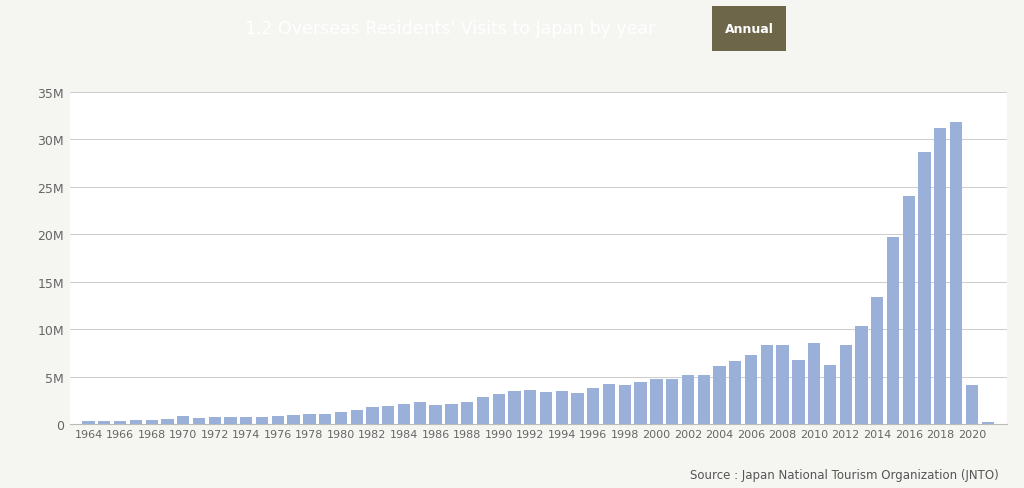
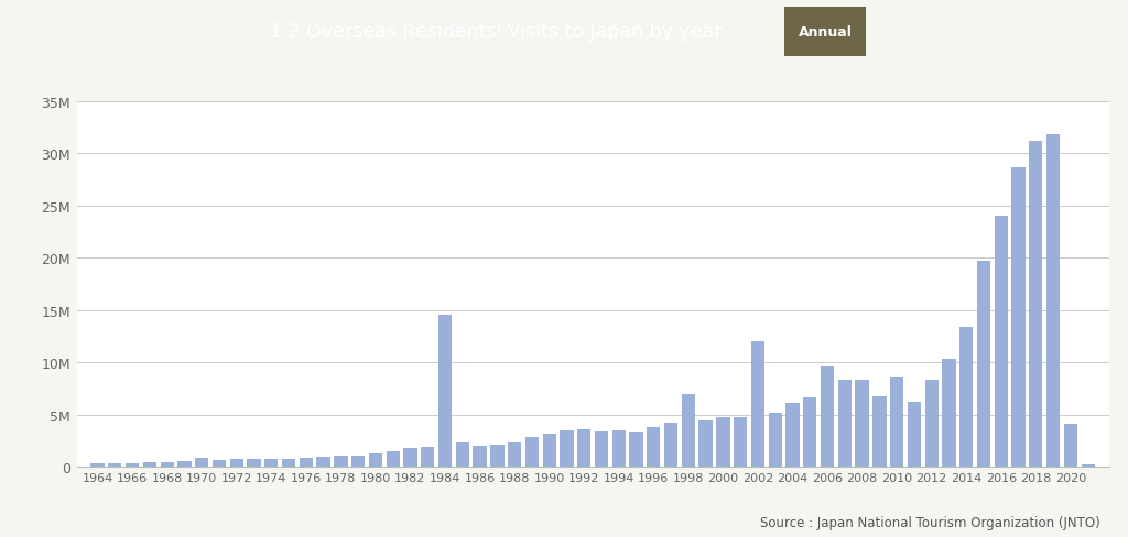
1984: 2.2M -> 14.6M
1998: 4.1M -> 7.0M
2002: 5.2M -> 12.0M
2006: 7.3M -> 9.6M
